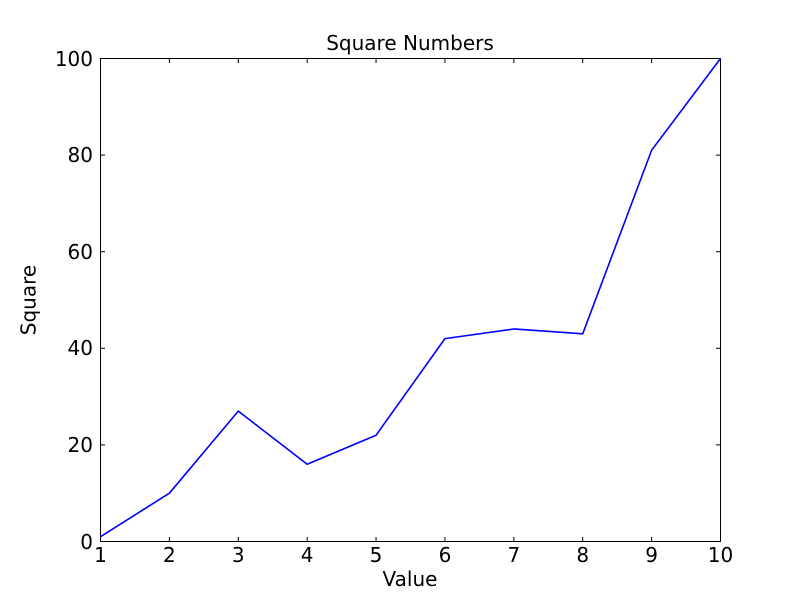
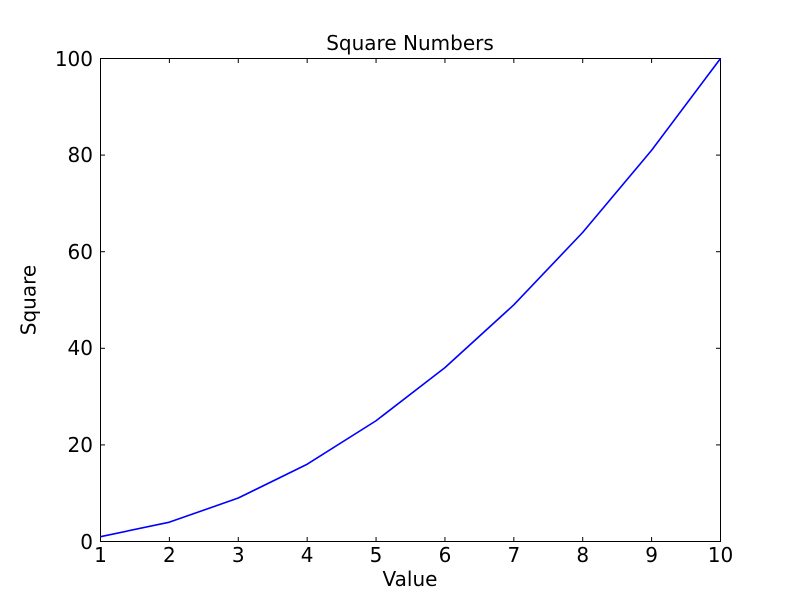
2: 10 -> 4
3: 27 -> 9
5: 22 -> 25
6: 42 -> 36
7: 44 -> 49
8: 43 -> 64
